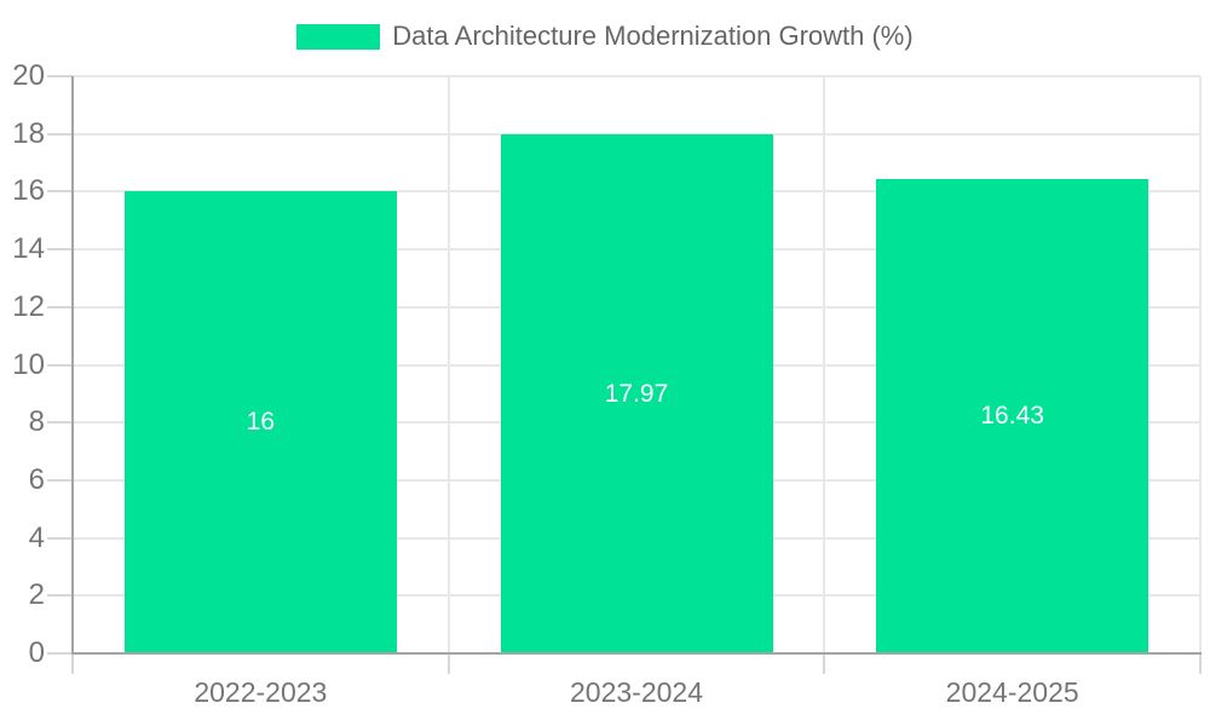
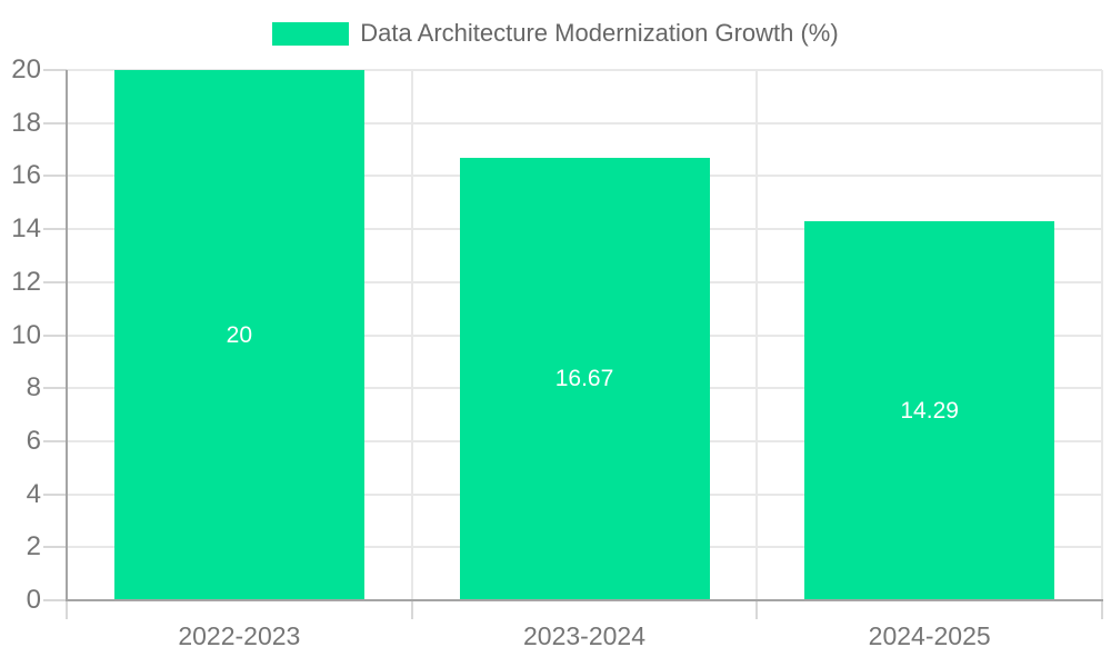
2022-2023: 16 -> 20
2023-2024: 17.97 -> 16.67
2024-2025: 16.43 -> 14.29
